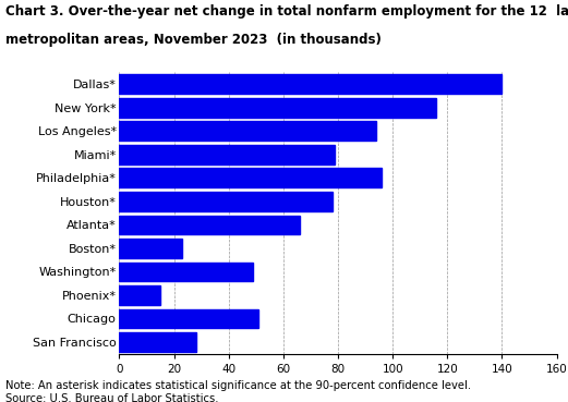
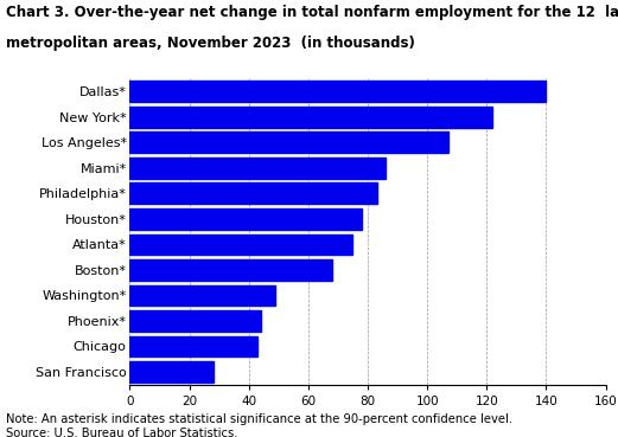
New York*: 116 -> 122
Los Angeles*: 94 -> 107
Miami*: 79 -> 86
Philadelphia*: 96 -> 83
Atlanta*: 66 -> 75
Boston*: 23 -> 68
Phoenix*: 15 -> 44
Chicago: 51 -> 43
